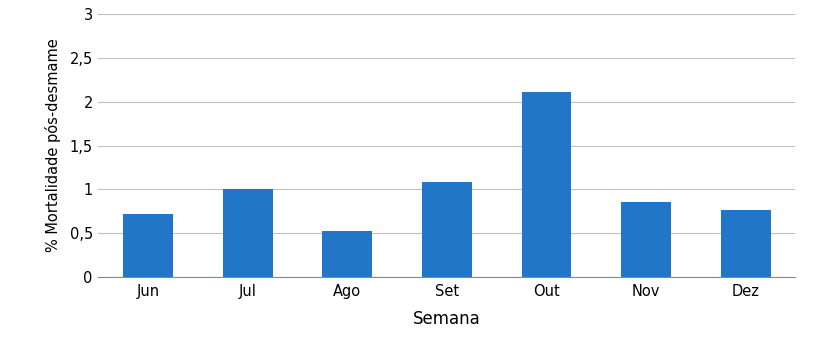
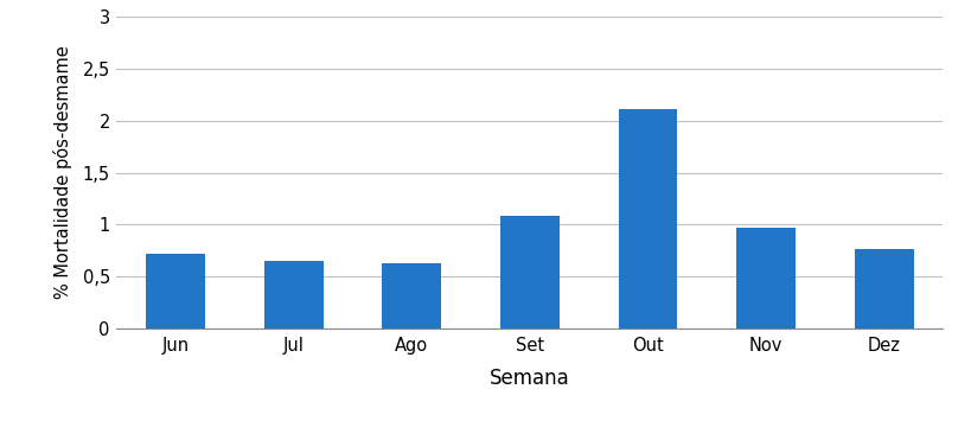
Jul: 1,00 -> 0,65
Ago: 0,52 -> 0,63
Nov: 0,86 -> 0,97
